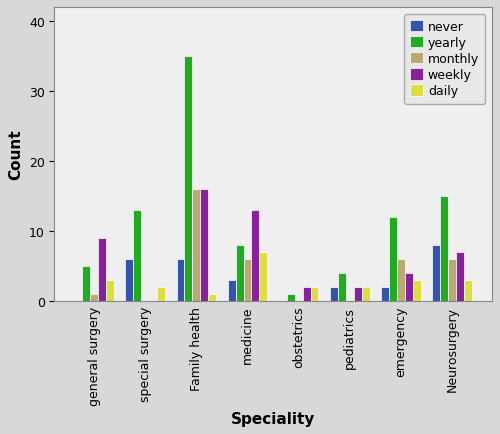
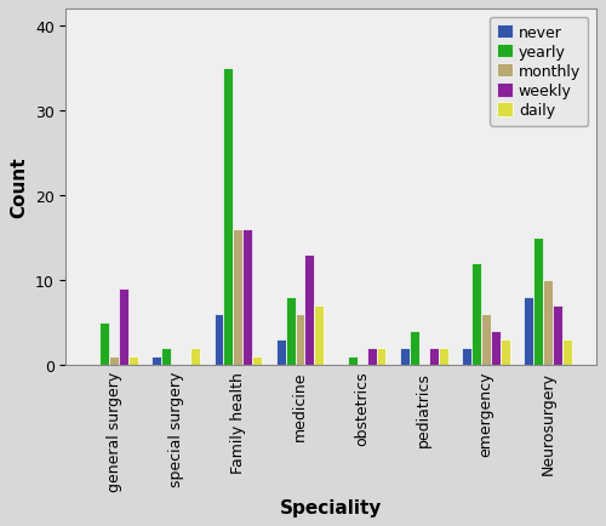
daily/general surgery: 3 -> 1
never/special surgery: 6 -> 1
yearly/special surgery: 13 -> 2
monthly/Neurosurgery: 6 -> 10
